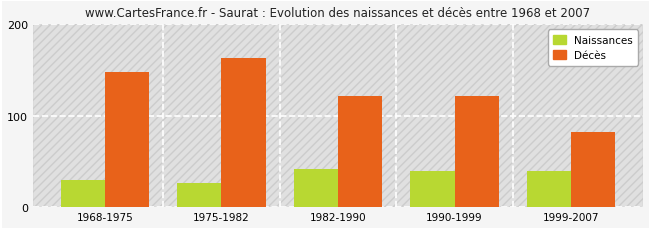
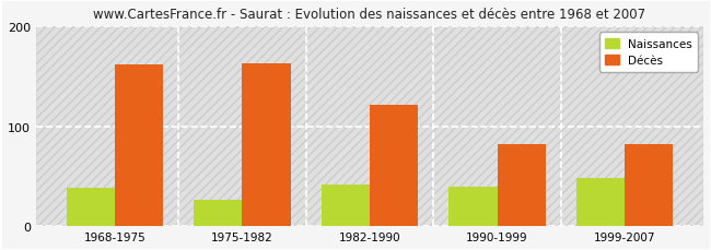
Naissances/1968-1975: 30 -> 38
Décès/1968-1975: 148 -> 162
Décès/1990-1999: 122 -> 82
Naissances/1999-2007: 40 -> 48
